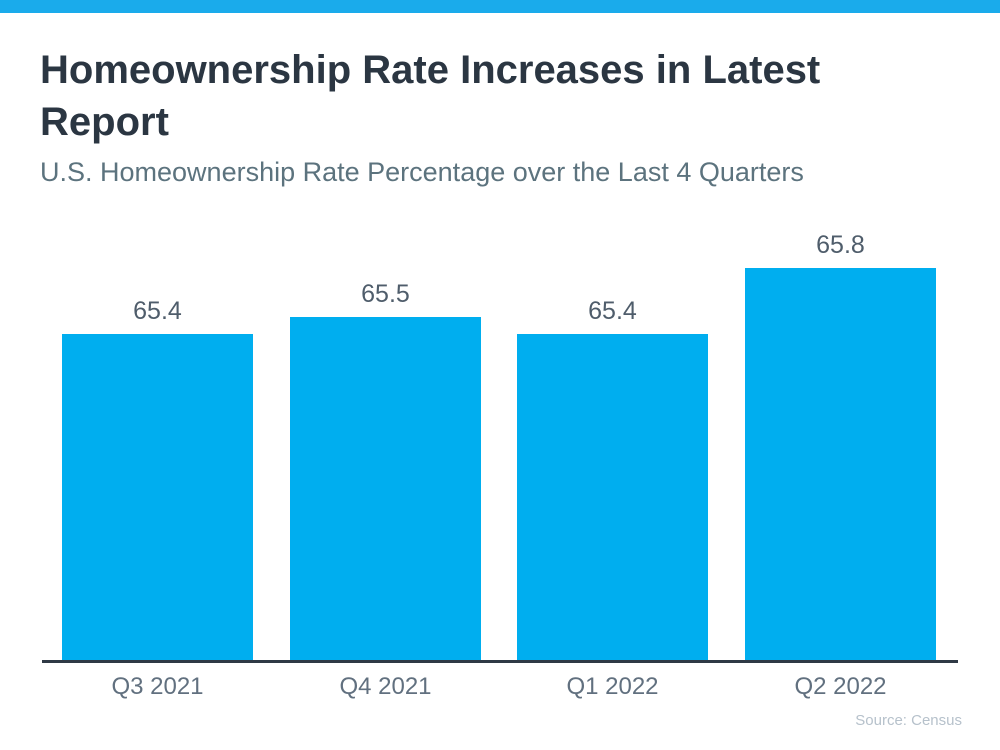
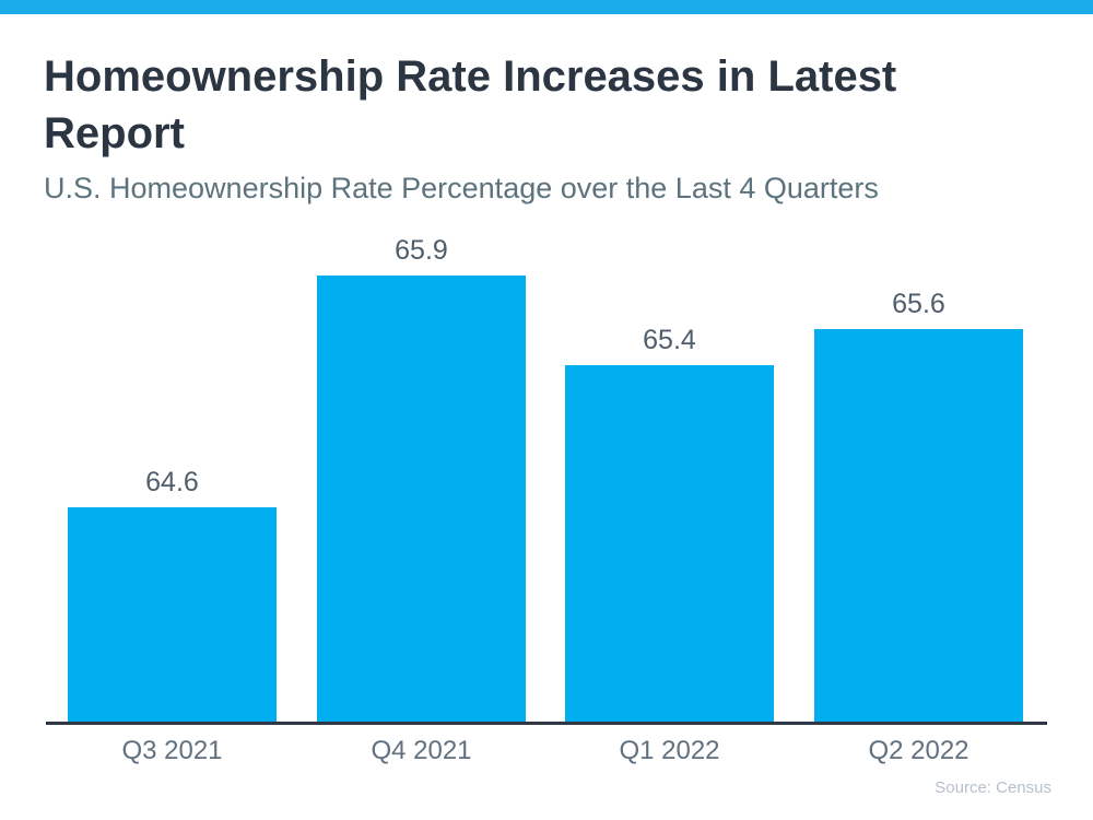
Q3 2021: 65.4 -> 64.6
Q4 2021: 65.5 -> 65.9
Q2 2022: 65.8 -> 65.6
